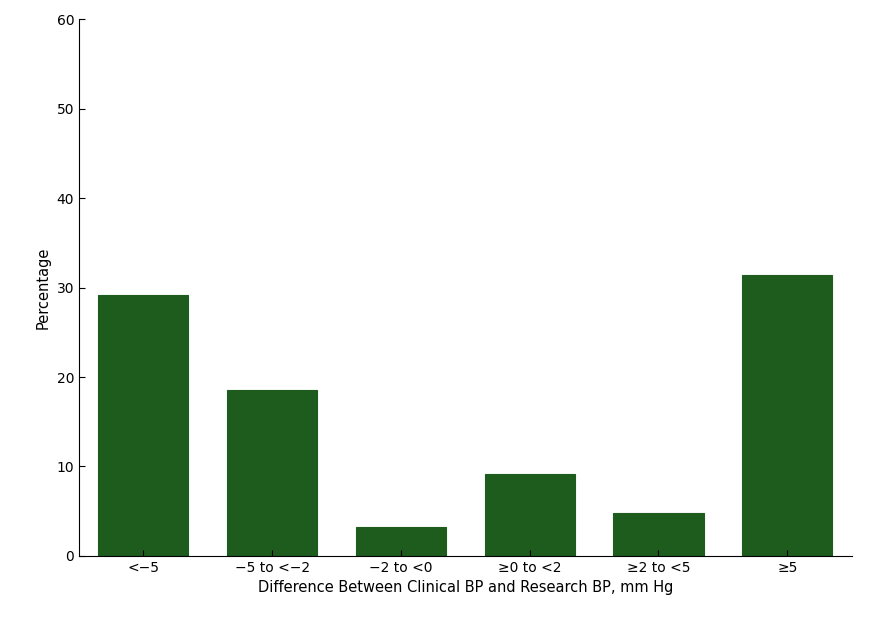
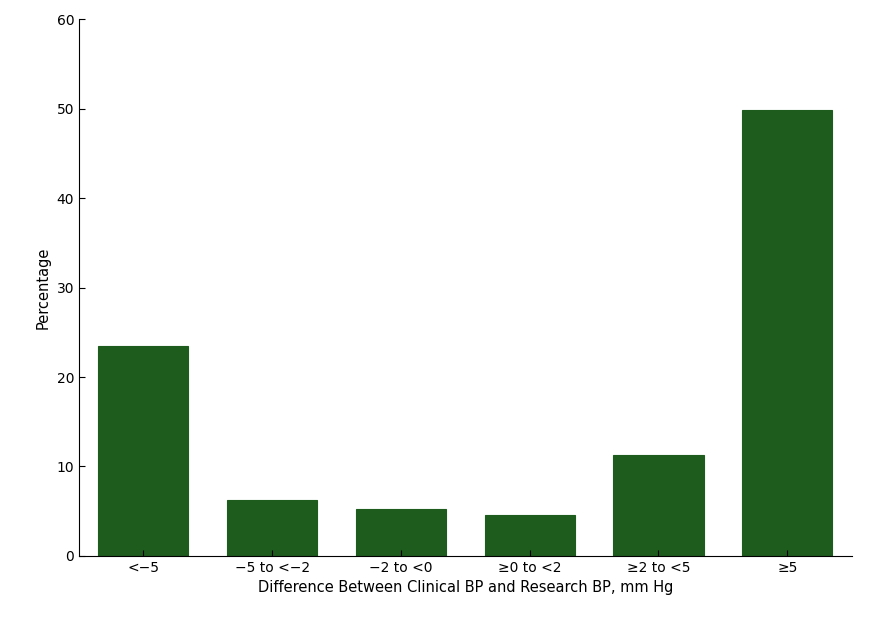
<−5: 29.2 -> 23.5
−5 to <−2: 18.6 -> 6.2
−2 to <0: 3.2 -> 5.3
≥0 to <2: 9.2 -> 4.6
≥2 to <5: 4.8 -> 11.3
≥5: 31.4 -> 49.8
